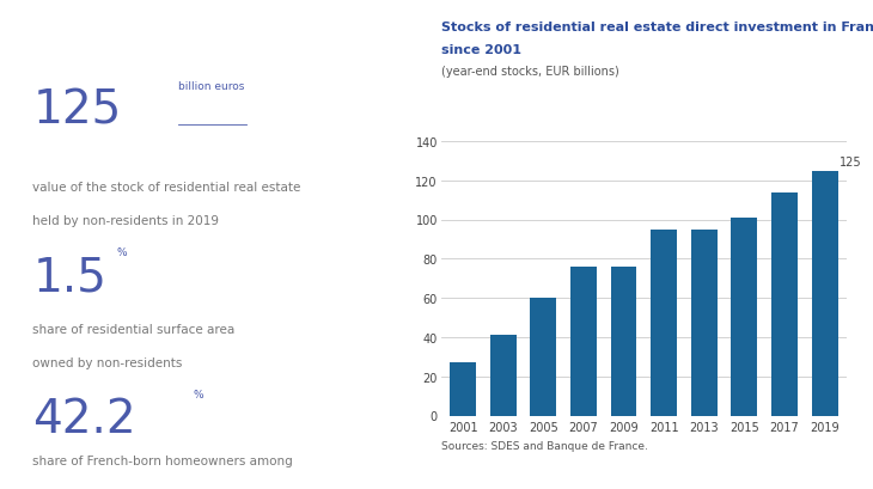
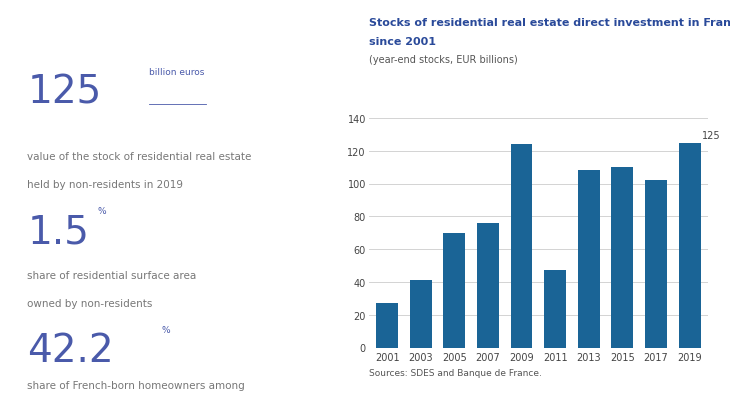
2005: 60 -> 70
2009: 76 -> 124
2011: 95 -> 47
2013: 95 -> 108
2015: 101 -> 110
2017: 114 -> 102
